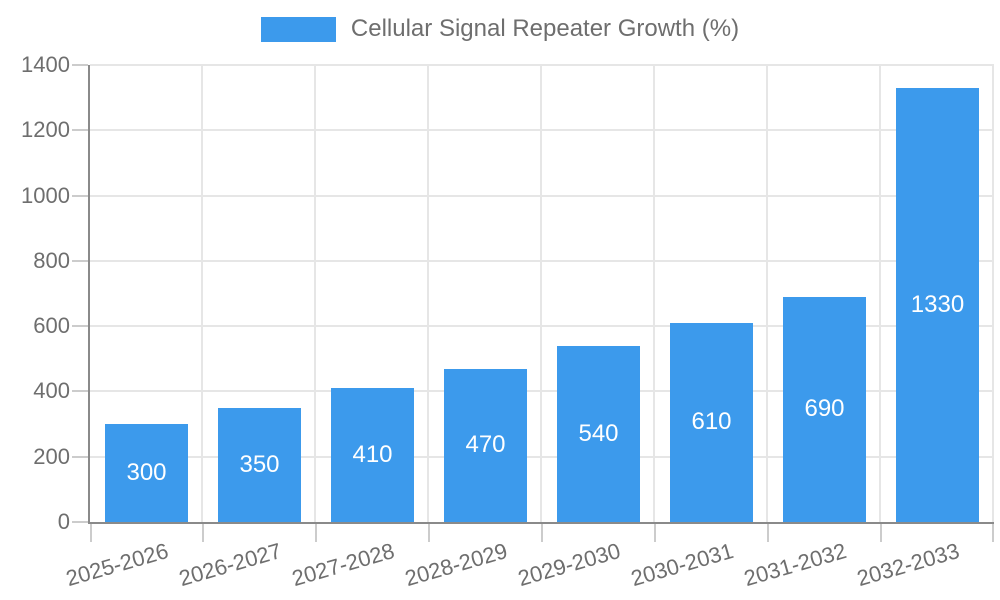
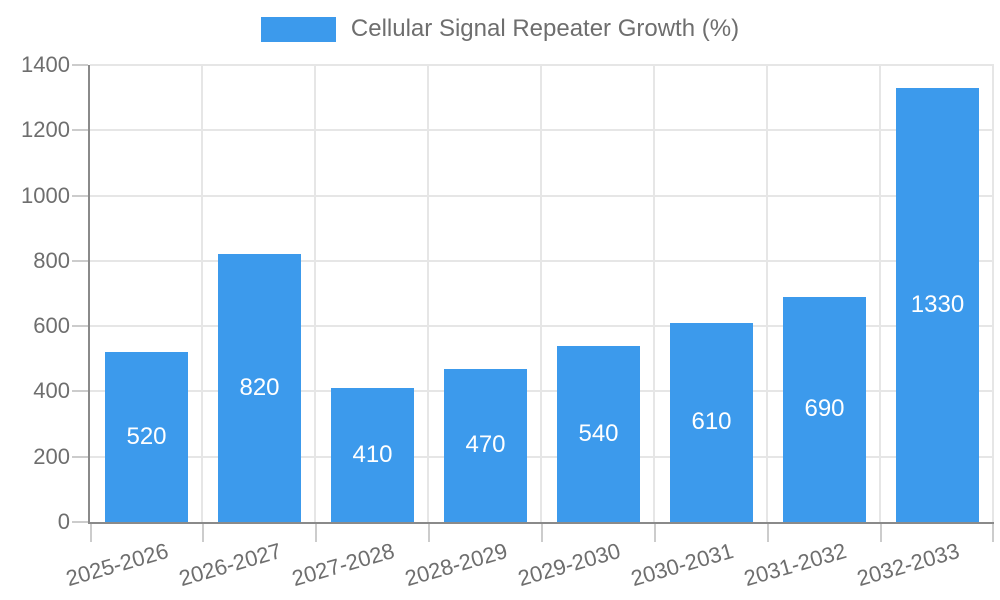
2025-2026: 300 -> 520
2026-2027: 350 -> 820
